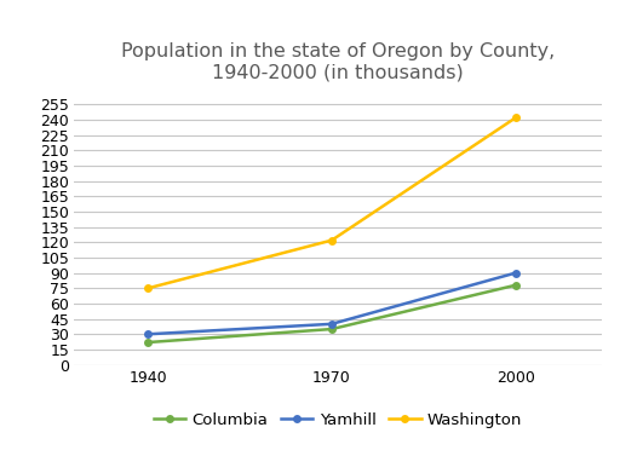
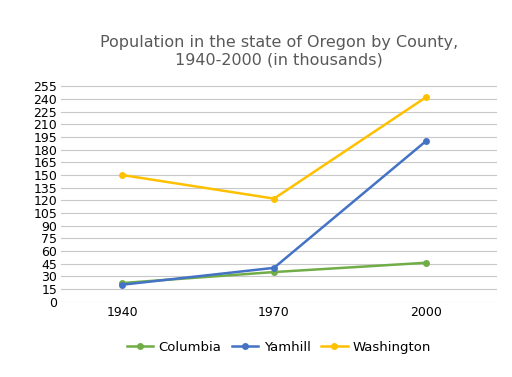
Yamhill/1940: 30 -> 20
Washington/1940: 75 -> 150
Columbia/2000: 78 -> 46
Yamhill/2000: 90 -> 190
